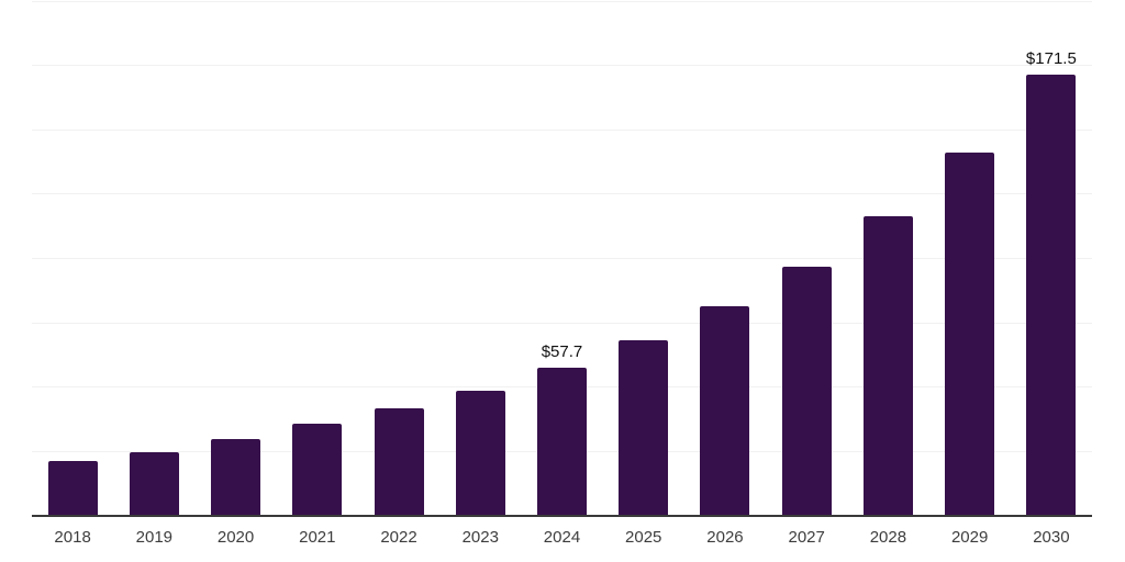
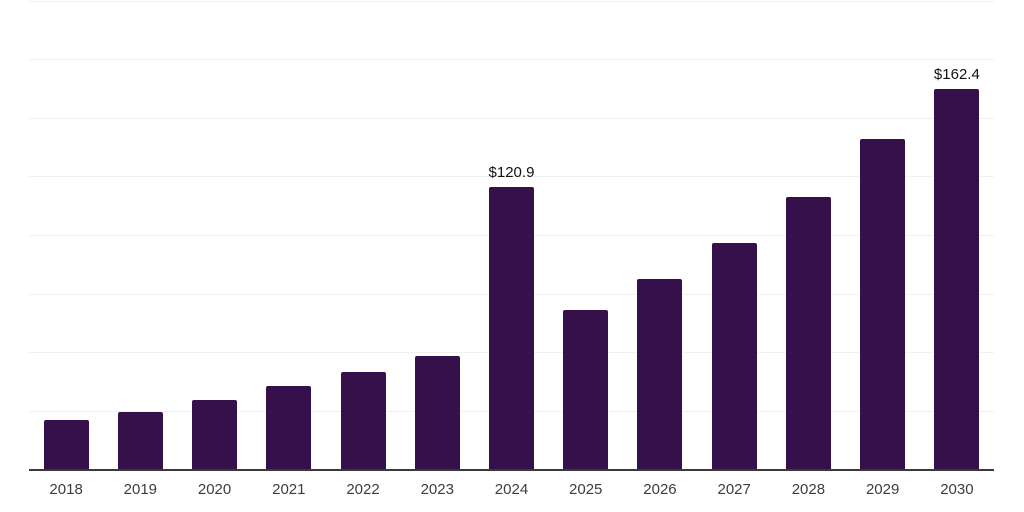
2024: $57.7 -> $120.9
2030: $171.5 -> $162.4
